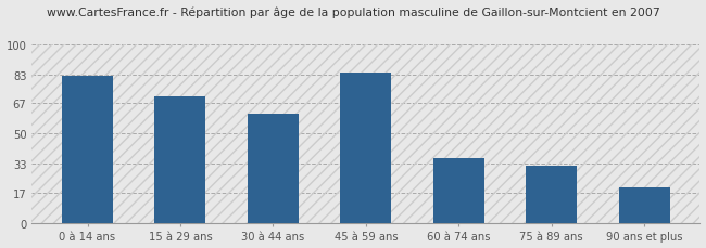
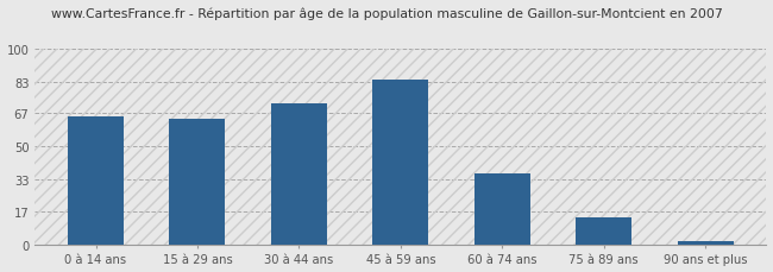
0 à 14 ans: 82 -> 65
15 à 29 ans: 71 -> 64
30 à 44 ans: 61 -> 72
75 à 89 ans: 32 -> 14
90 ans et plus: 20 -> 2
